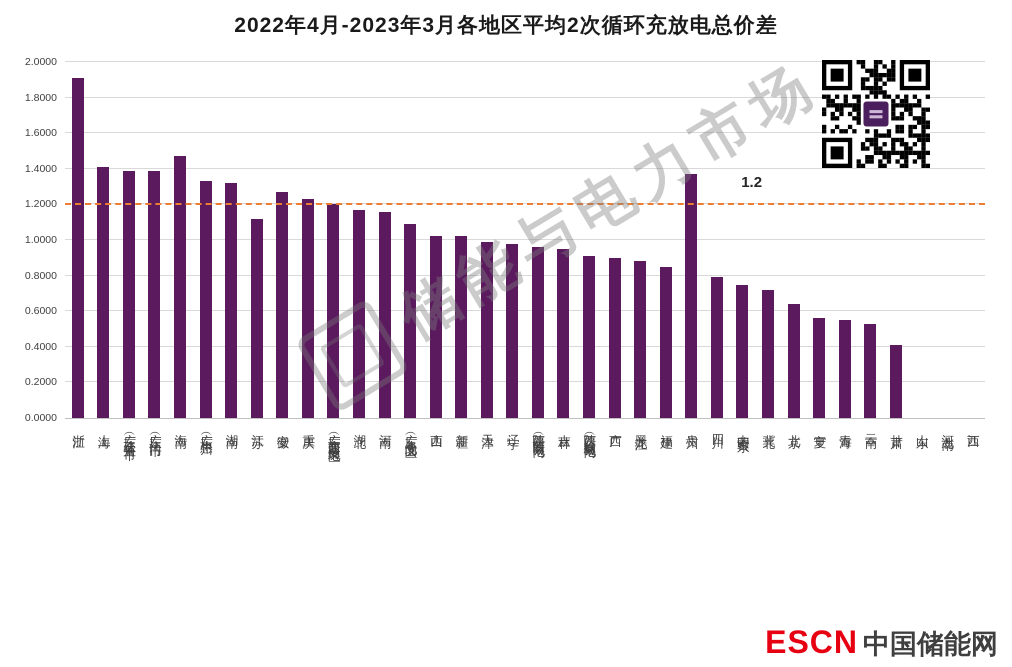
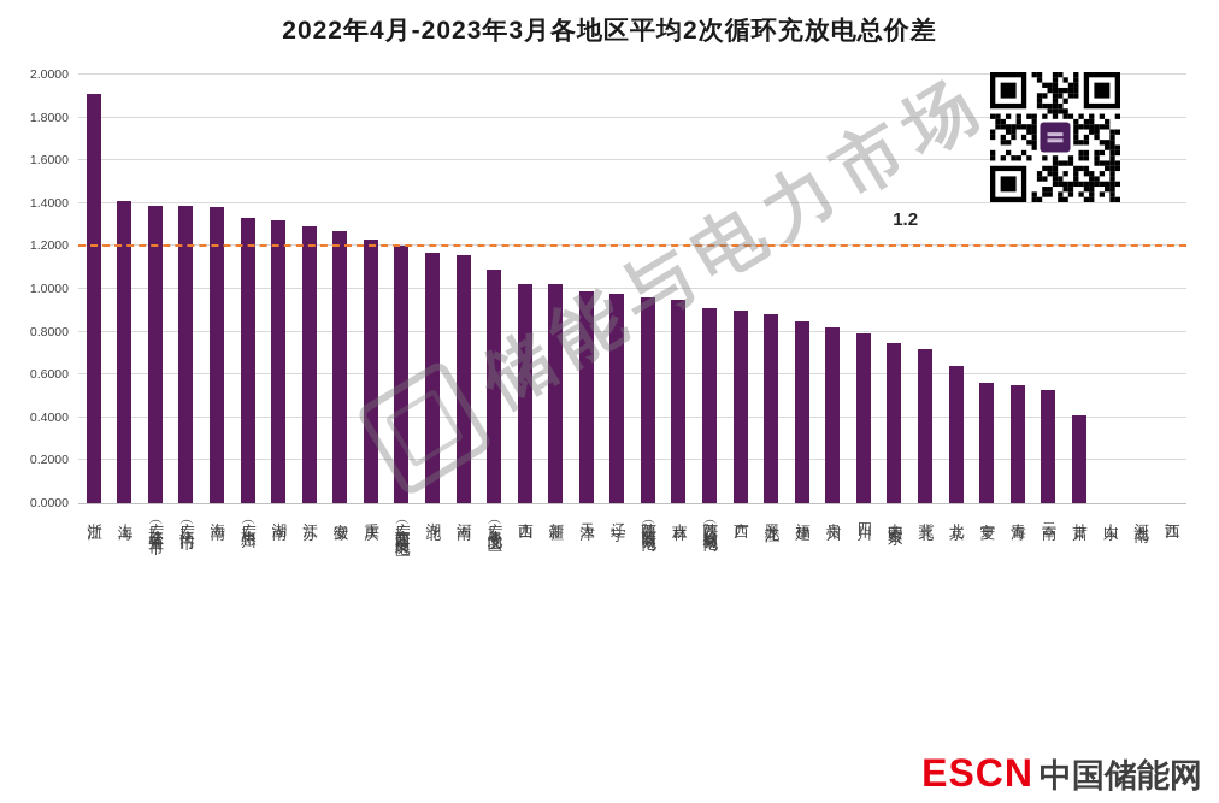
海南: 1.47 -> 1.38
江苏: 1.12 -> 1.29
贵州: 1.37 -> 0.82
